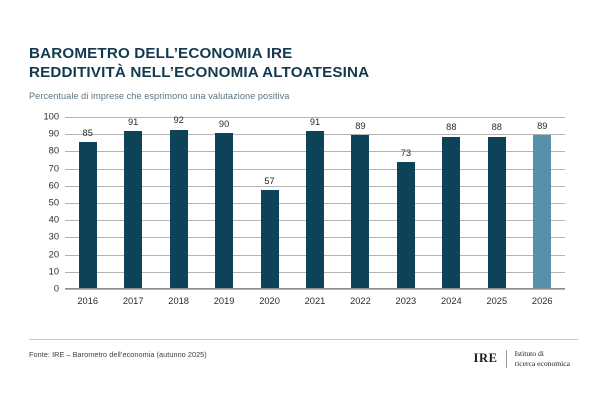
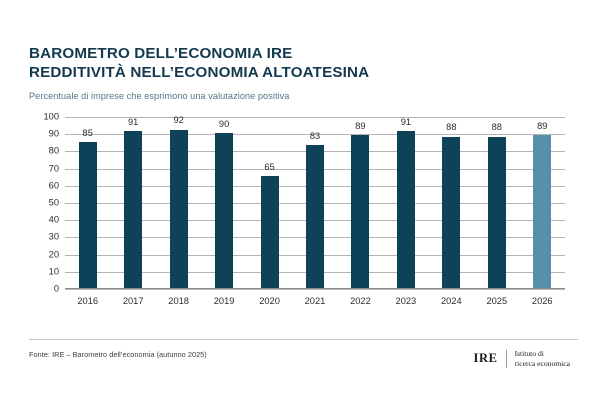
2020: 57 -> 65
2021: 91 -> 83
2023: 73 -> 91
